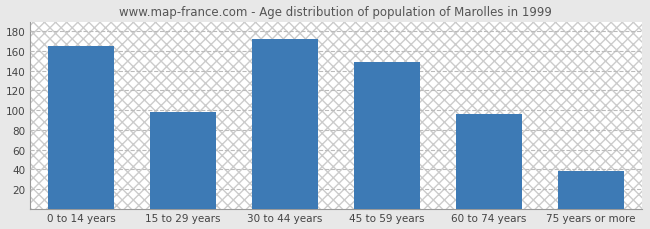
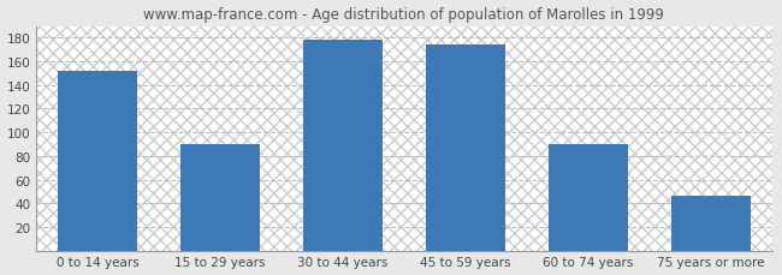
0 to 14 years: 165 -> 152
15 to 29 years: 98 -> 90
30 to 44 years: 172 -> 178
45 to 59 years: 149 -> 174
60 to 74 years: 96 -> 90
75 years or more: 38 -> 46
